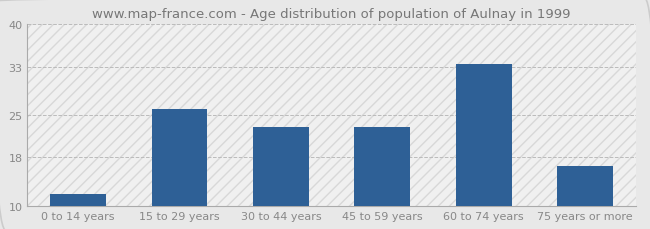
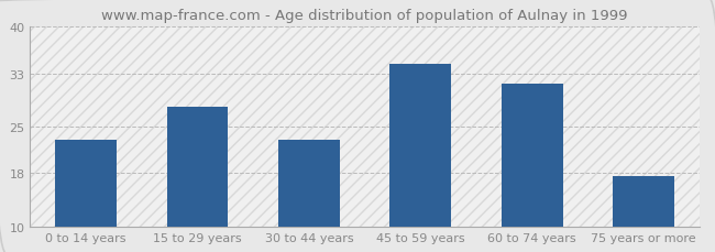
0 to 14 years: 12.0 -> 23.0
15 to 29 years: 26.0 -> 28.0
45 to 59 years: 23.0 -> 34.4
60 to 74 years: 33.5 -> 31.4
75 years or more: 16.5 -> 17.6
